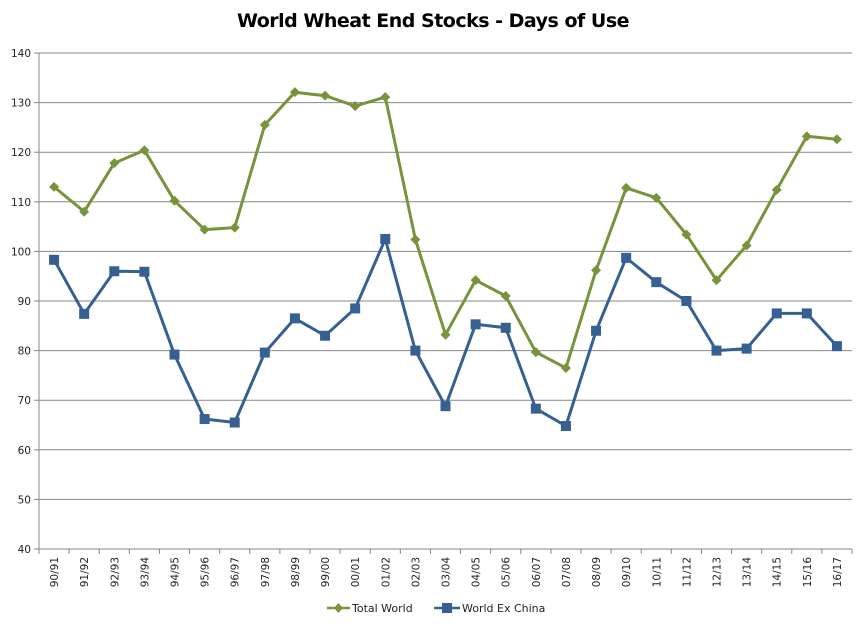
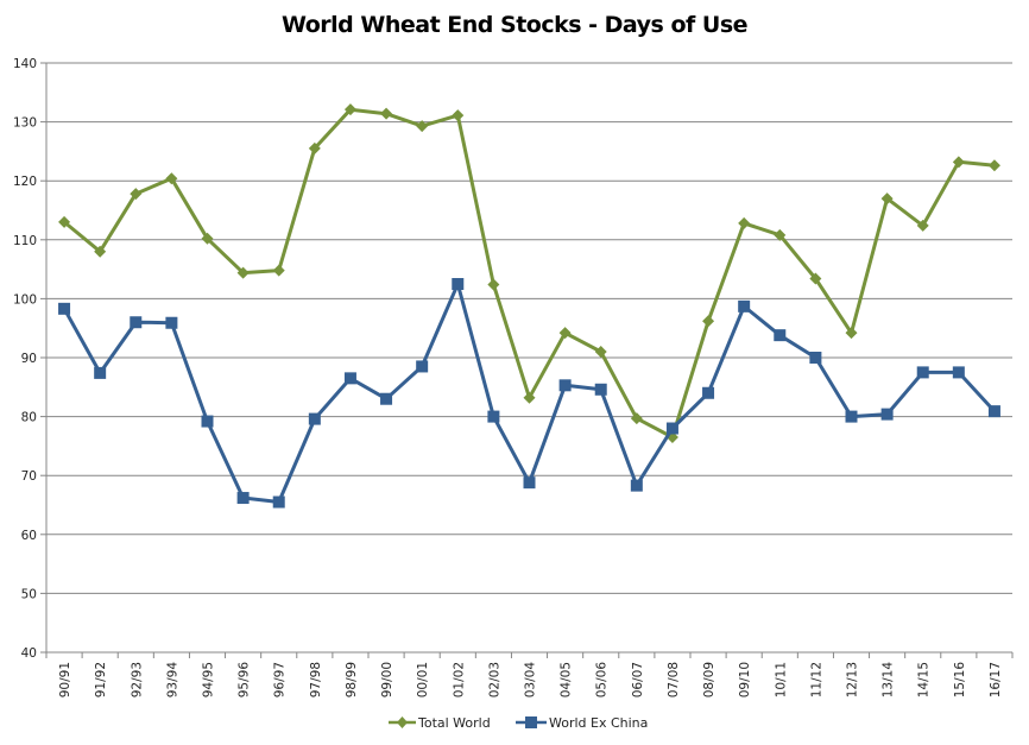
World Ex China/07/08: 65 -> 78
Total World/13/14: 101 -> 117
